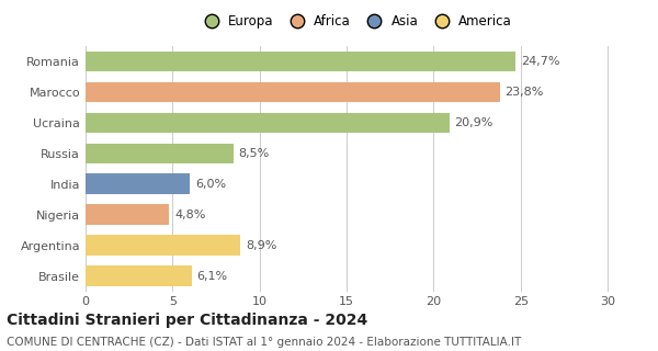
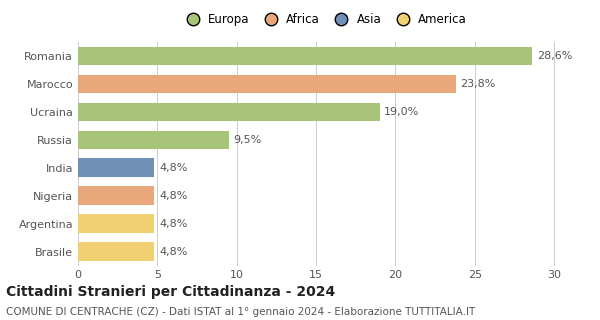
Romania: 24,7% -> 28,6%
Ucraina: 20,9% -> 19,0%
Russia: 8,5% -> 9,5%
India: 6,0% -> 4,8%
Argentina: 8,9% -> 4,8%
Brasile: 6,1% -> 4,8%
